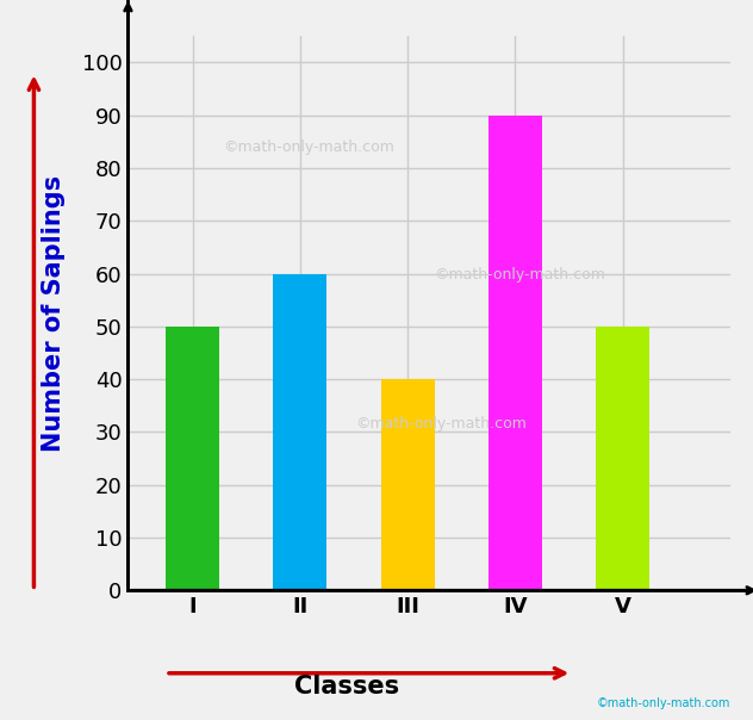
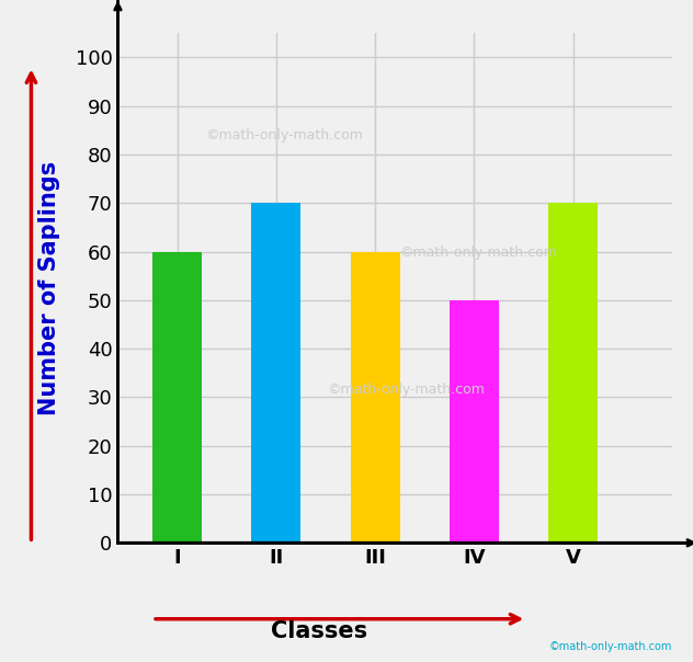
I: 50 -> 60
II: 60 -> 70
III: 40 -> 60
IV: 90 -> 50
V: 50 -> 70
